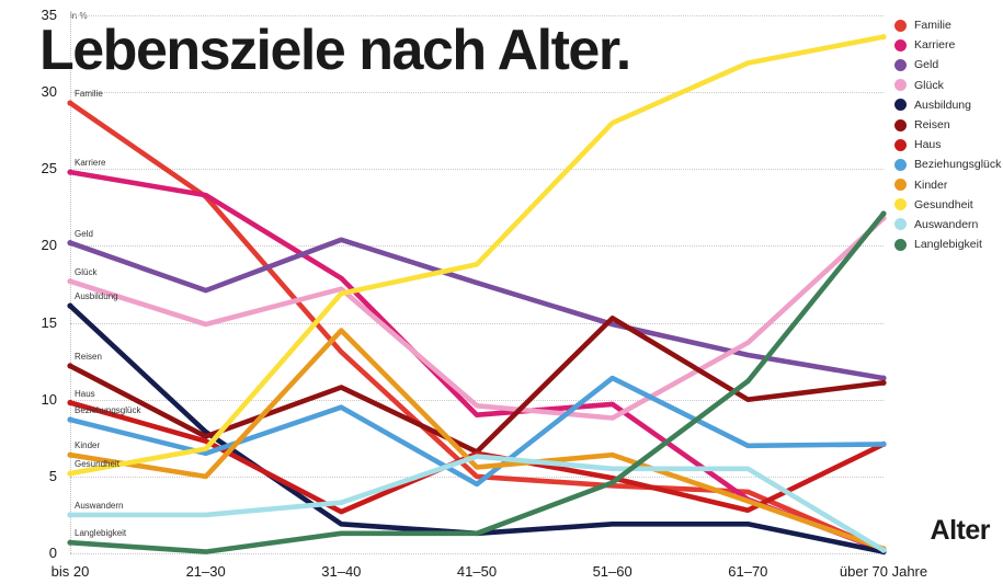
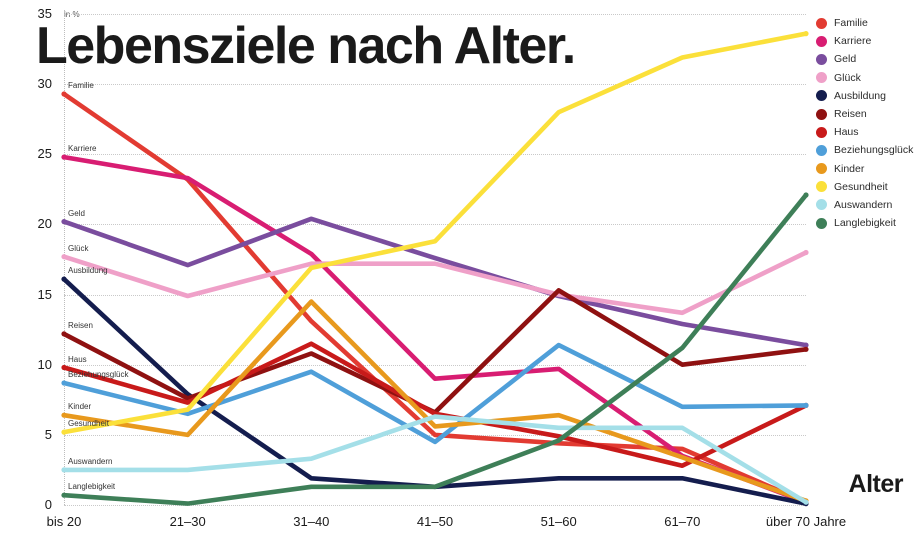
Haus/31–40: 2.7 -> 11.5
Glück/41–50: 9.6 -> 17.2
Glück/51–60: 8.8 -> 15.0
Glück/über 70 Jahre: 21.8 -> 18.0
